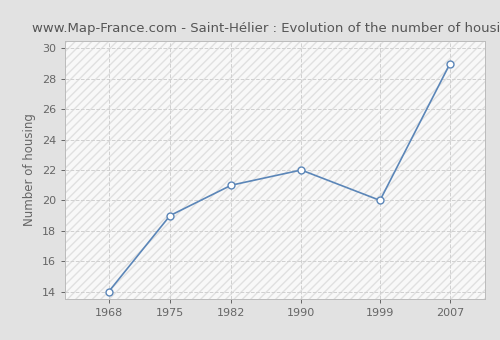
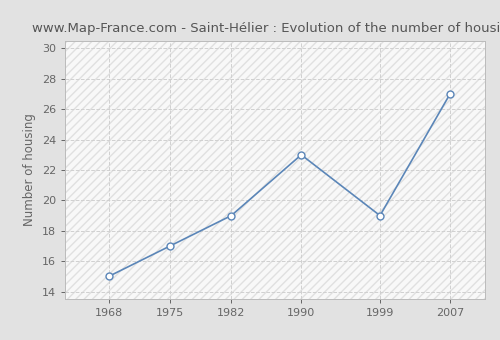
1968: 14 -> 15
1975: 19 -> 17
1982: 21 -> 19
1990: 22 -> 23
1999: 20 -> 19
2007: 29 -> 27
